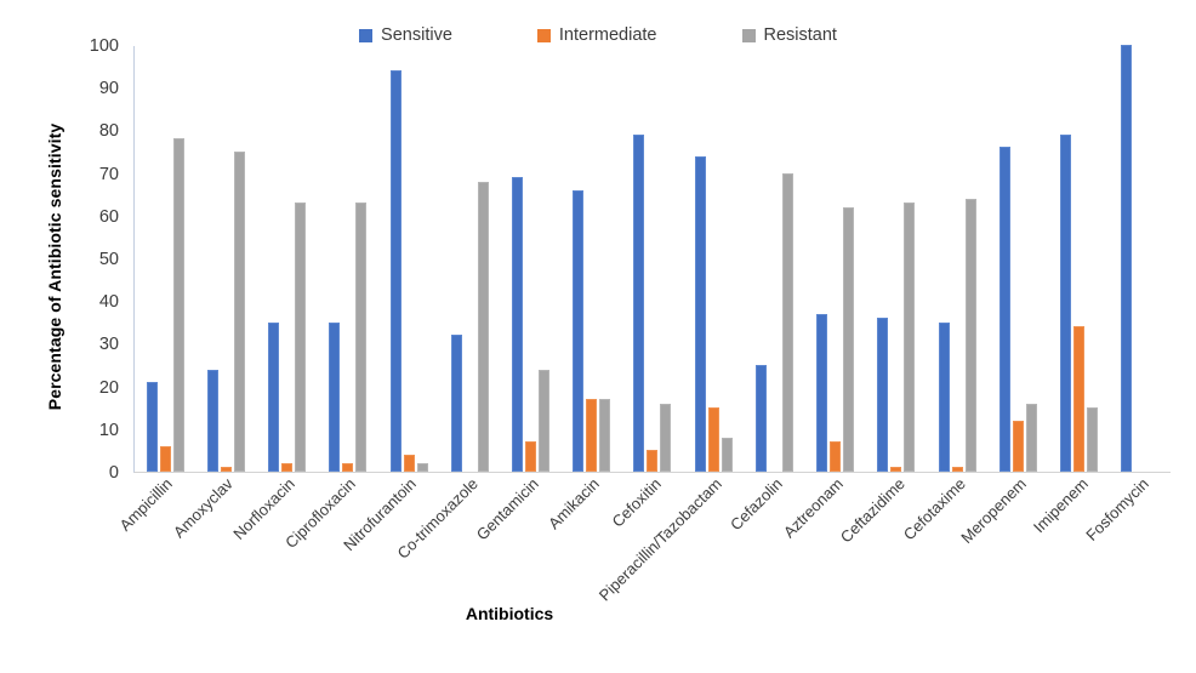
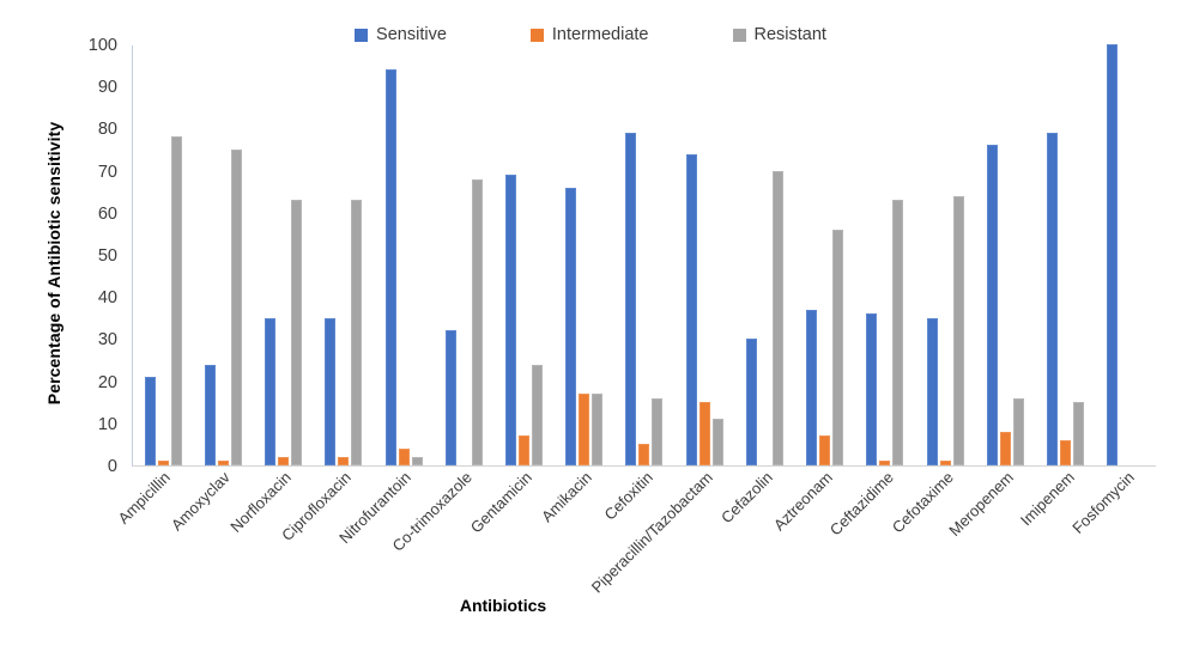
Intermediate/Ampicillin: 6 -> 1
Resistant/Piperacillin/Tazobactam: 8 -> 11
Sensitive/Cefazolin: 25 -> 30
Resistant/Aztreonam: 62 -> 56
Intermediate/Meropenem: 12 -> 8
Intermediate/Imipenem: 34 -> 6
